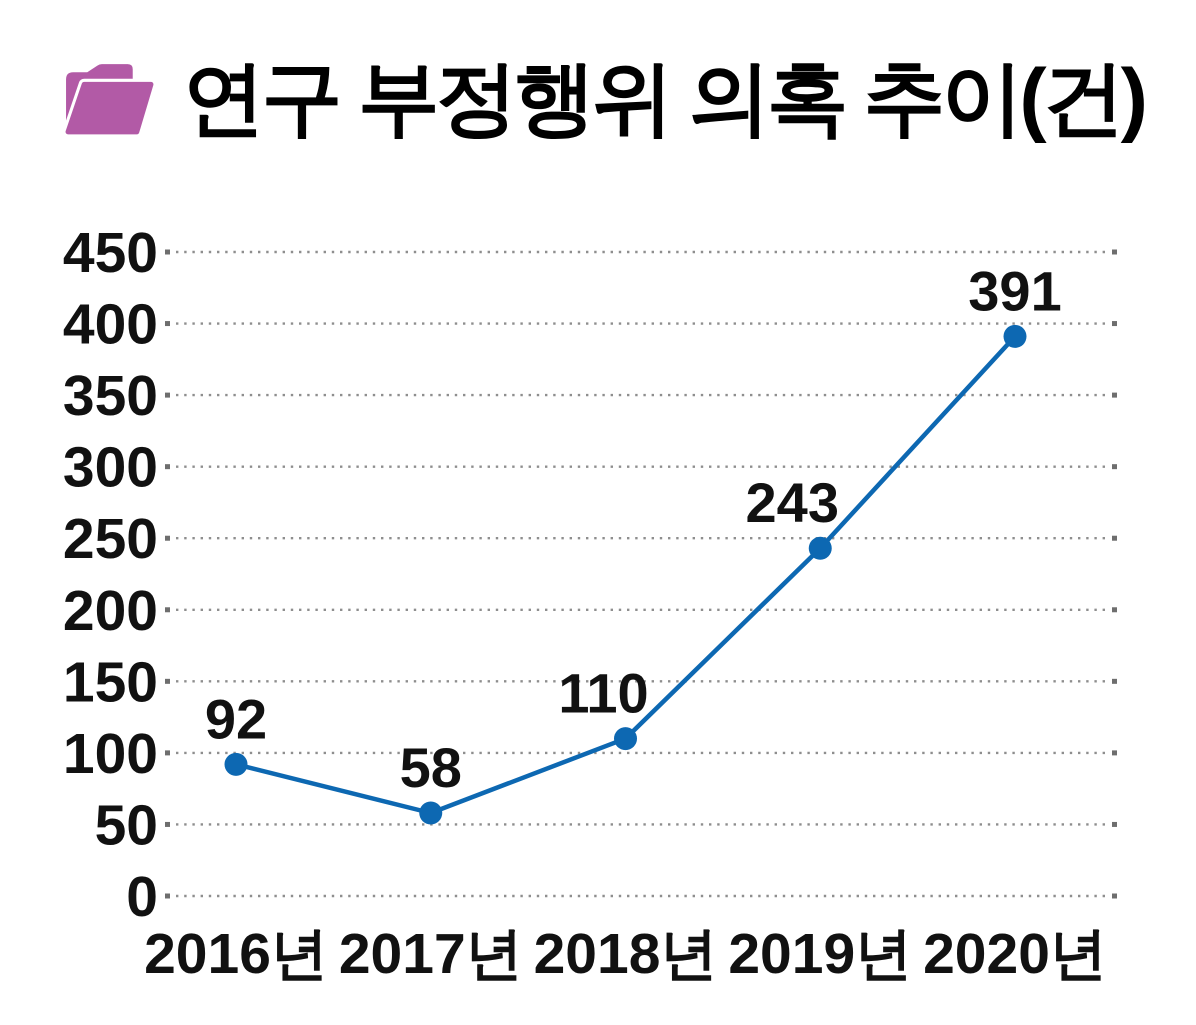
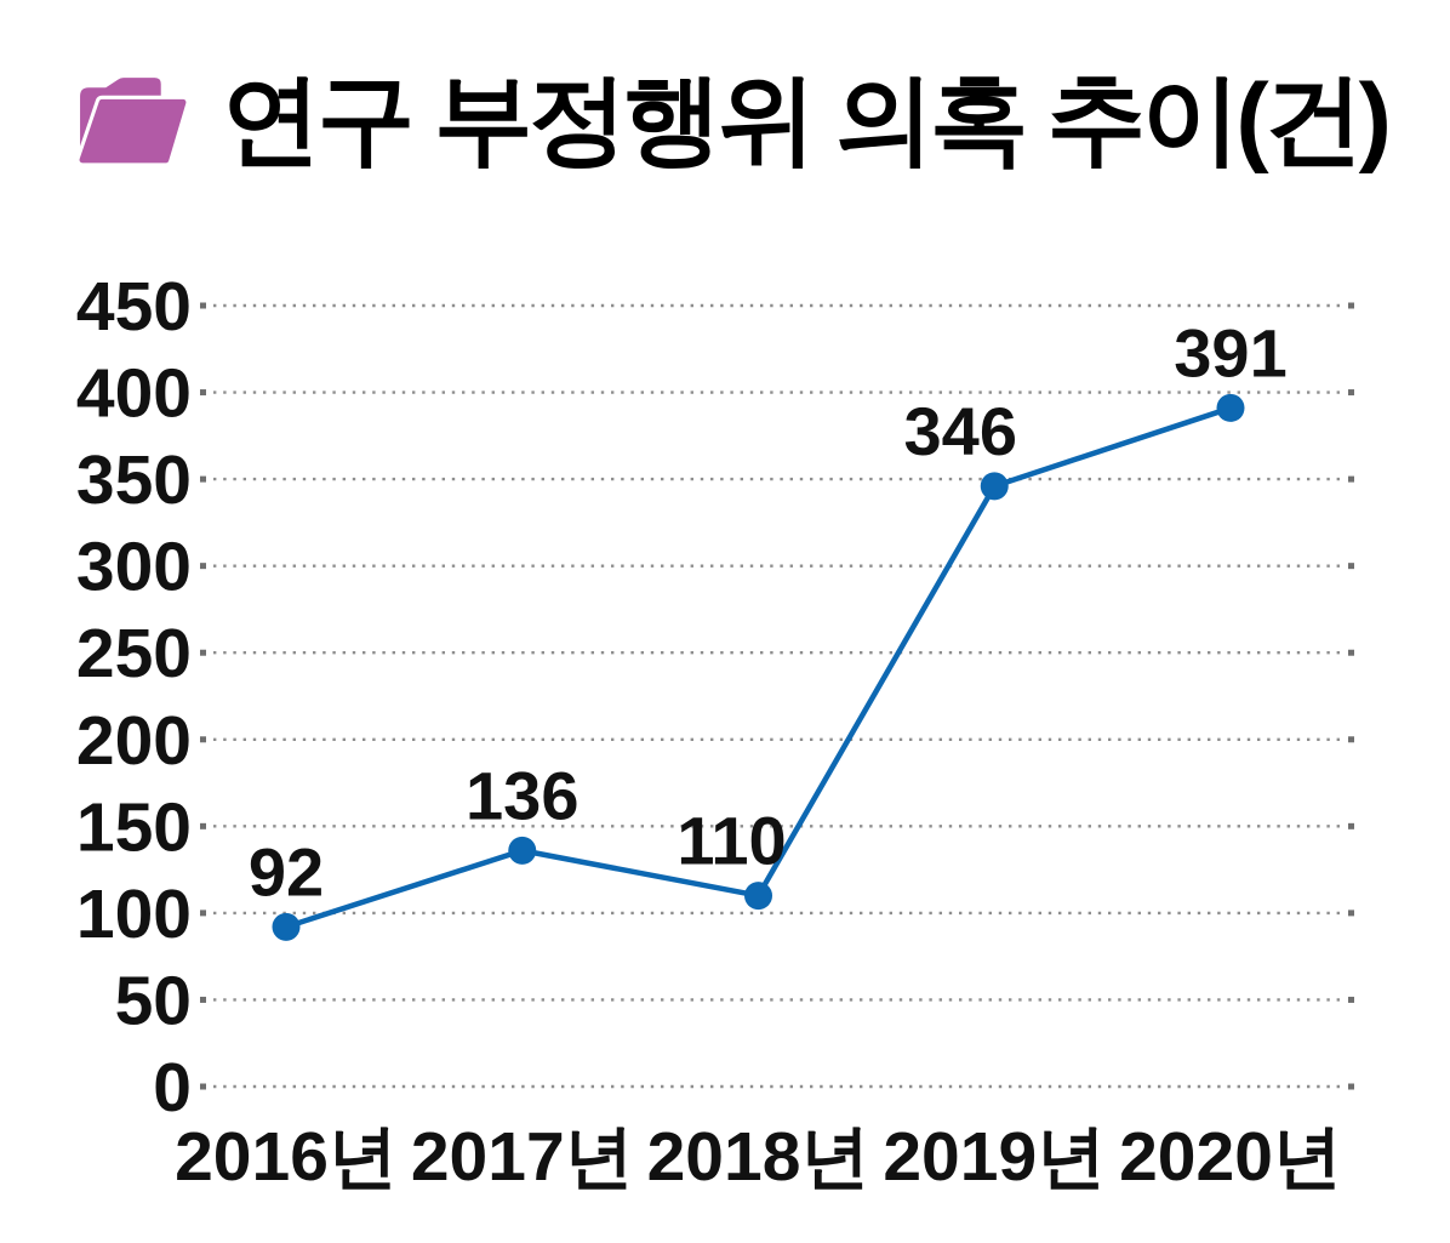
2017년: 58 -> 136
2019년: 243 -> 346
